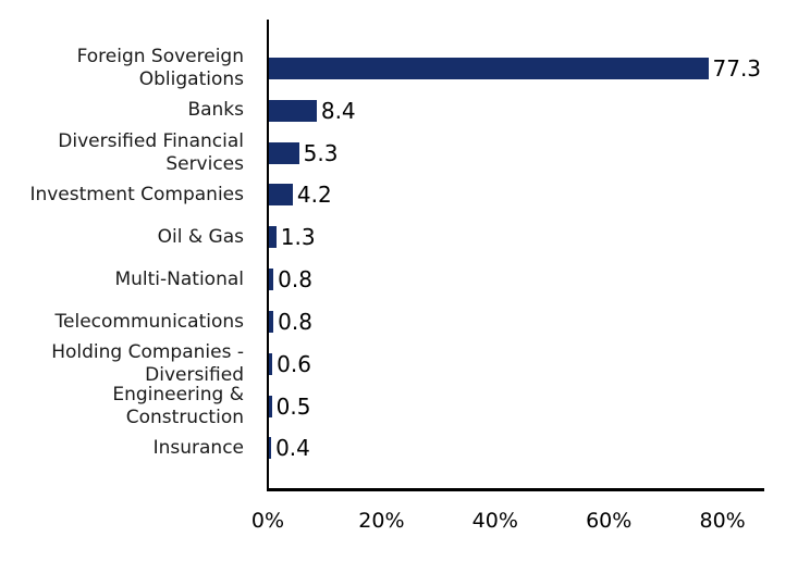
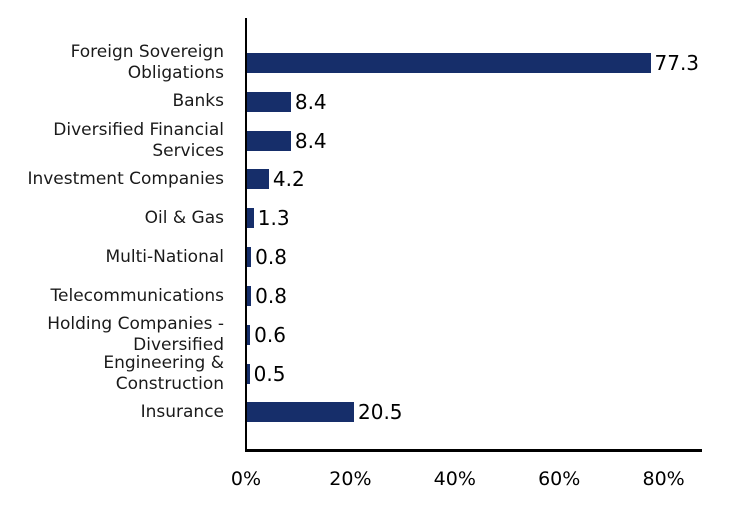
Diversified Financial Services: 5.3 -> 8.4
Insurance: 0.4 -> 20.5
